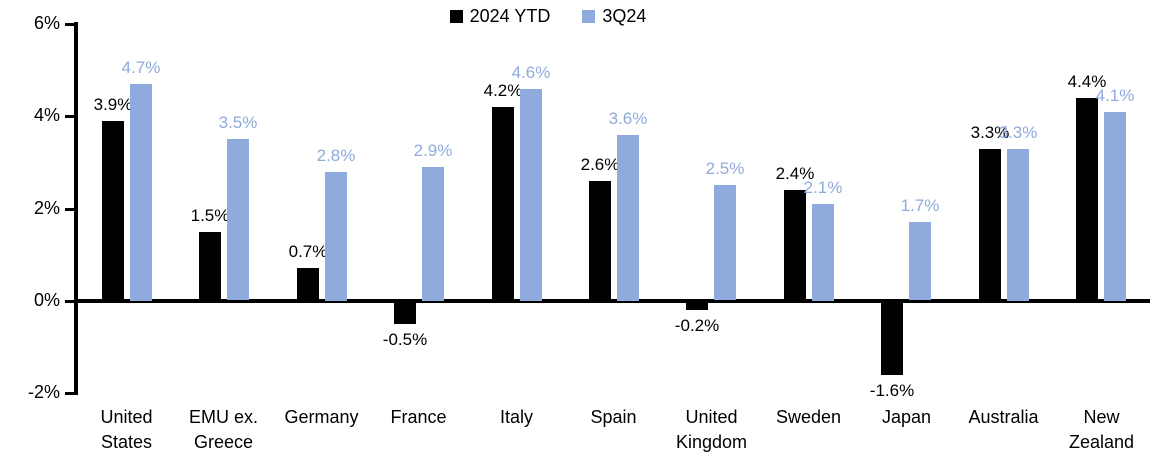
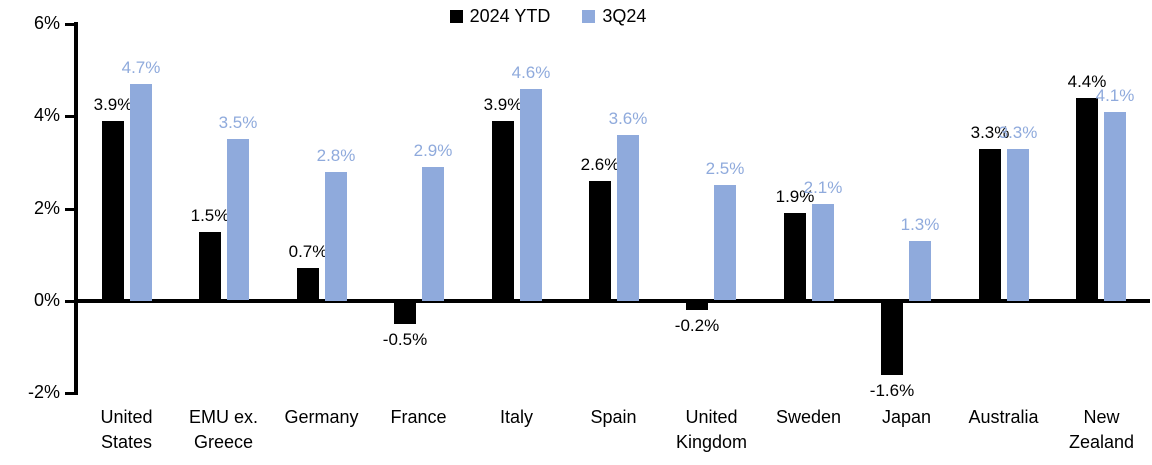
2024 YTD/Italy: 4.2% -> 3.9%
2024 YTD/Sweden: 2.4% -> 1.9%
3Q24/Japan: 1.7% -> 1.3%
